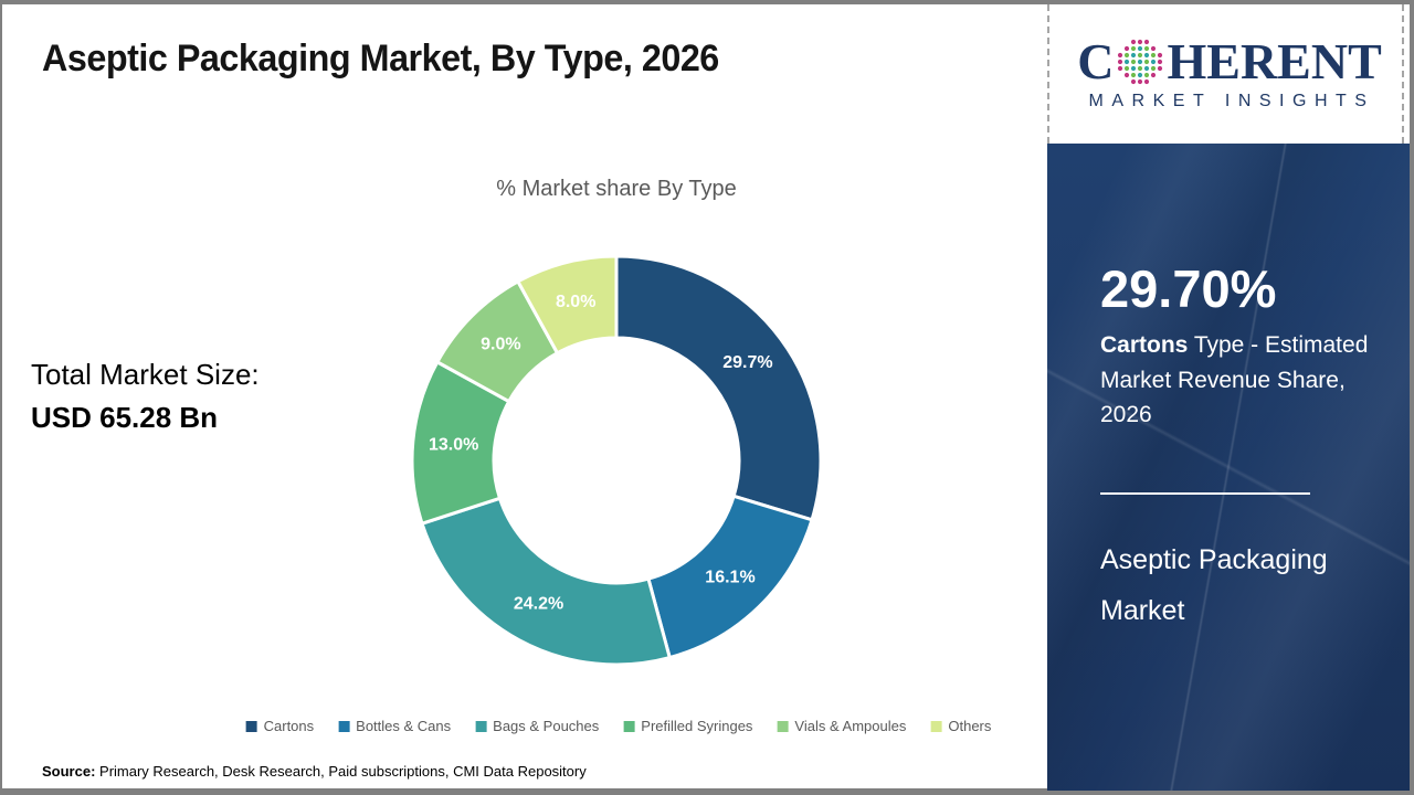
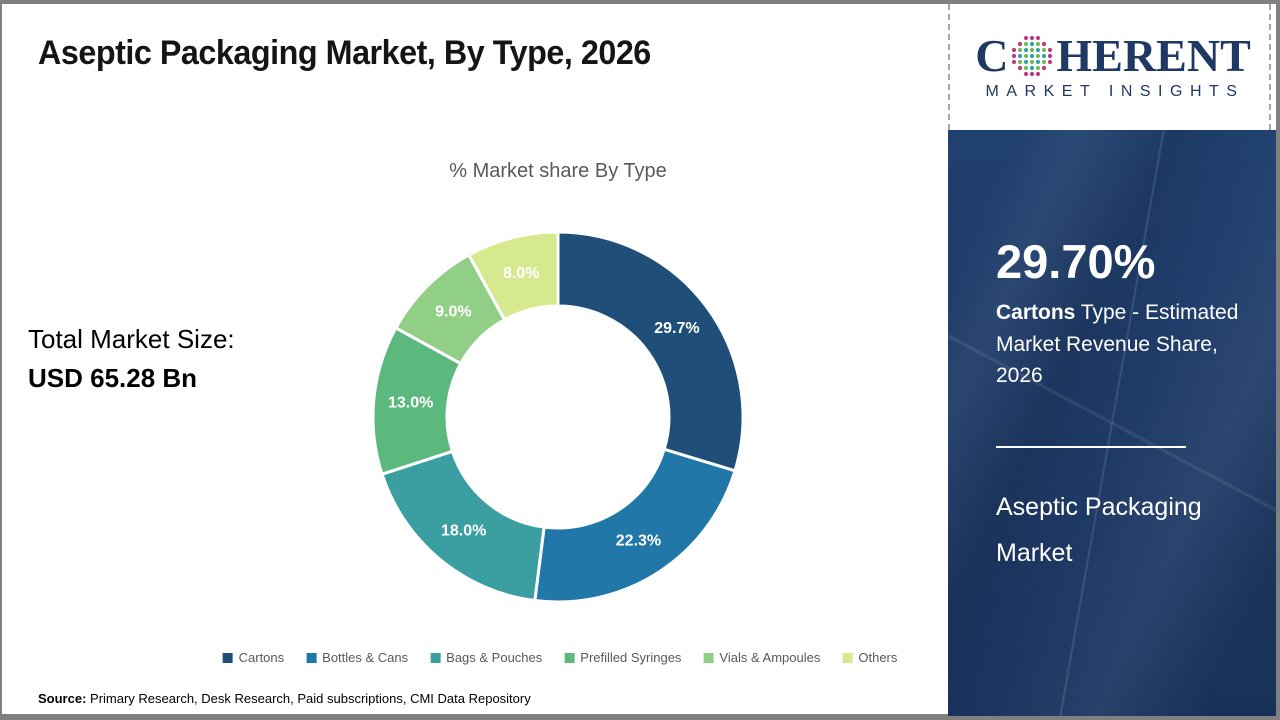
Bottles & Cans: 16.1% -> 22.3%
Bags & Pouches: 24.2% -> 18.0%
